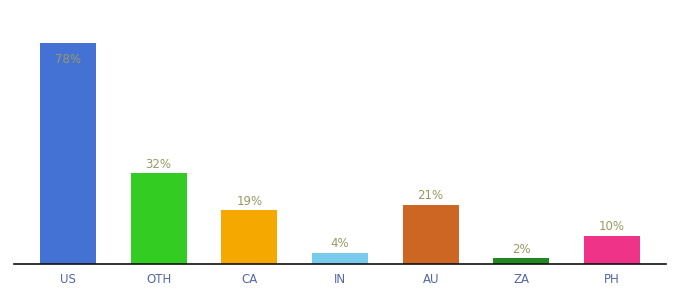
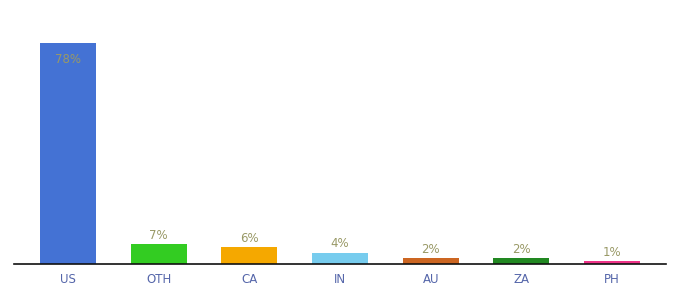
OTH: 32% -> 7%
CA: 19% -> 6%
AU: 21% -> 2%
PH: 10% -> 1%
